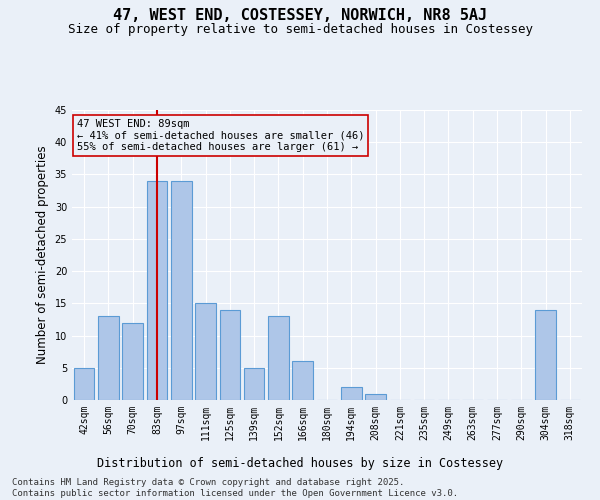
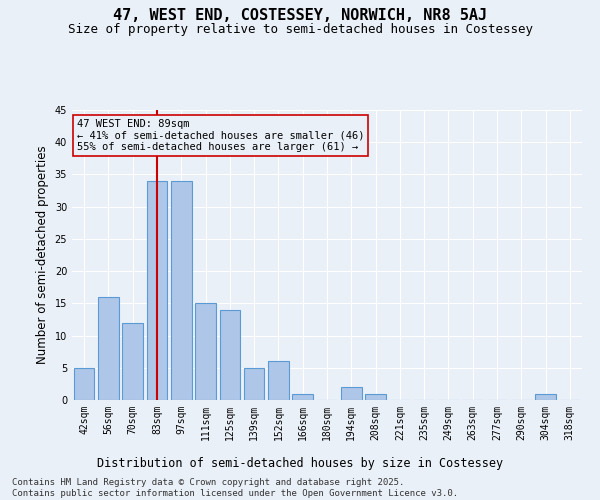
56sqm: 13 -> 16
152sqm: 13 -> 6
166sqm: 6 -> 1
304sqm: 14 -> 1
